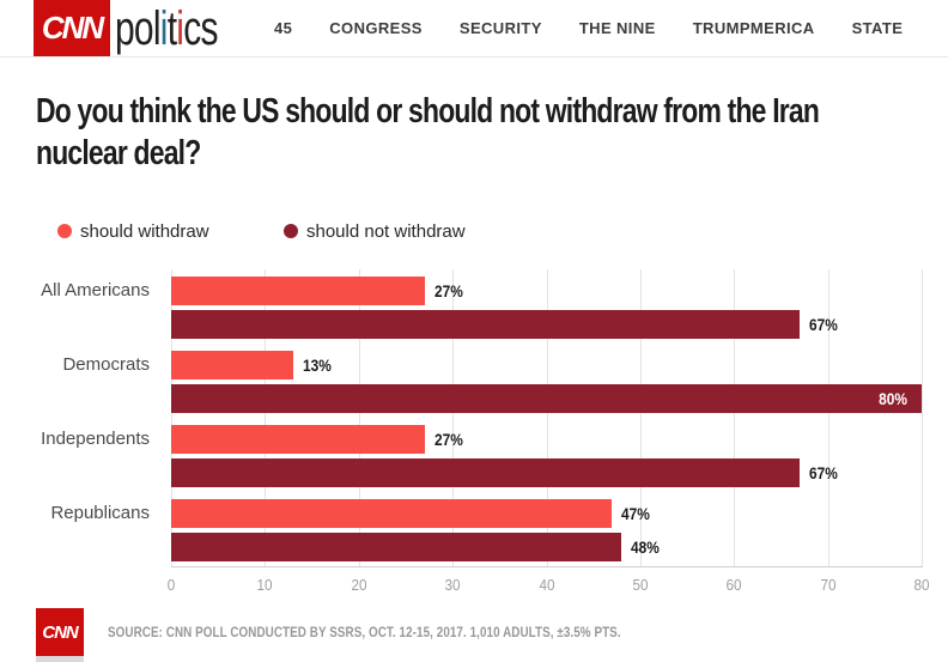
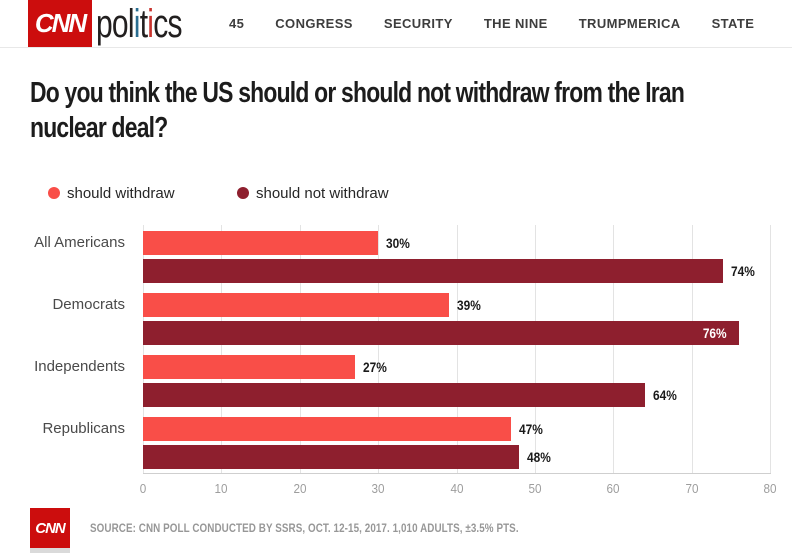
should withdraw/All Americans: 27% -> 30%
should not withdraw/All Americans: 67% -> 74%
should withdraw/Democrats: 13% -> 39%
should not withdraw/Democrats: 80% -> 76%
should not withdraw/Independents: 67% -> 64%
